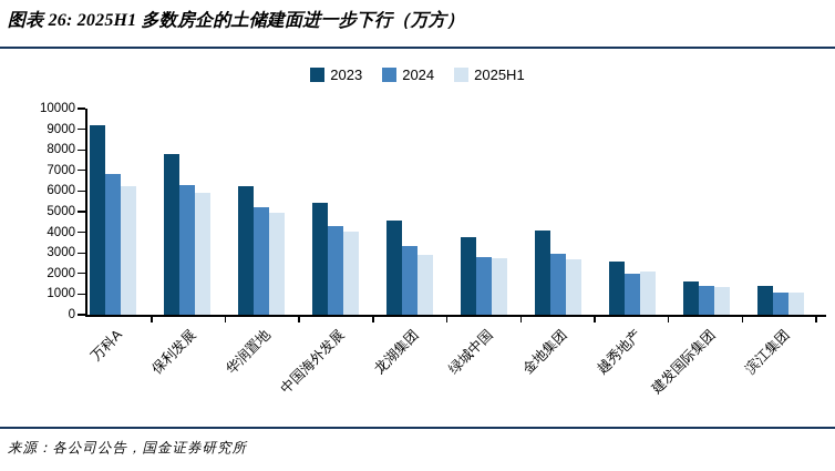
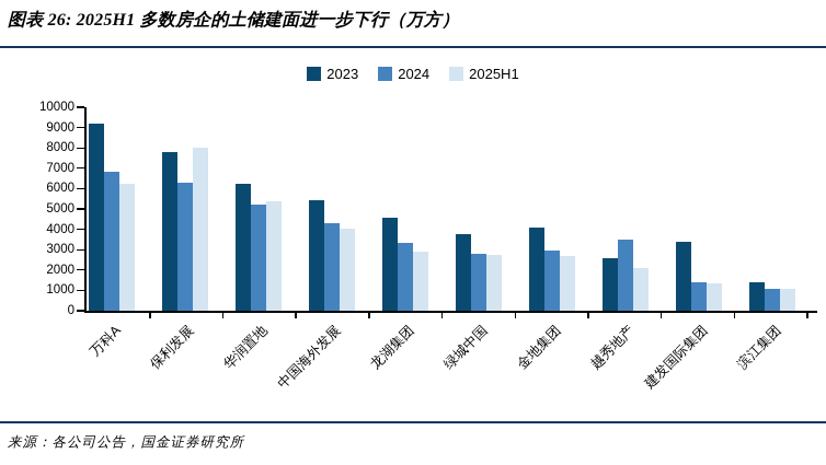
2025H1/保利发展: 5900 -> 8000
2025H1/华润置地: 5000 -> 5400
2024/越秀地产: 2000 -> 3500
2023/建发国际集团: 1600 -> 3400
